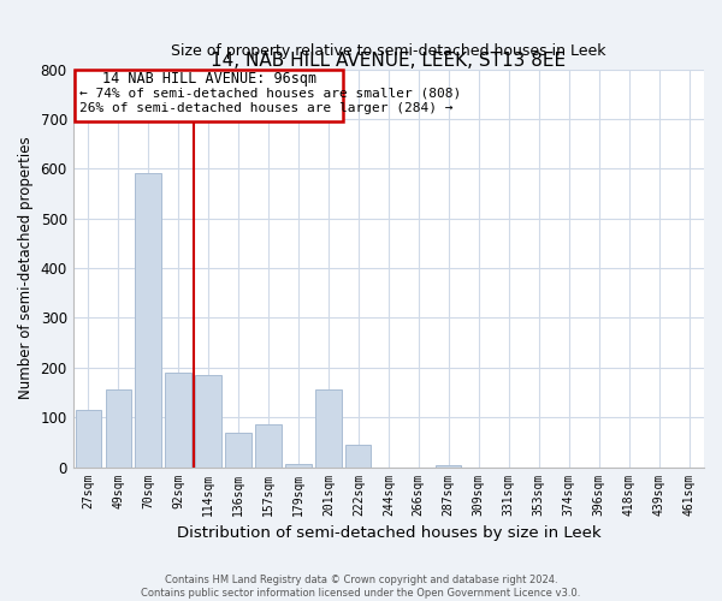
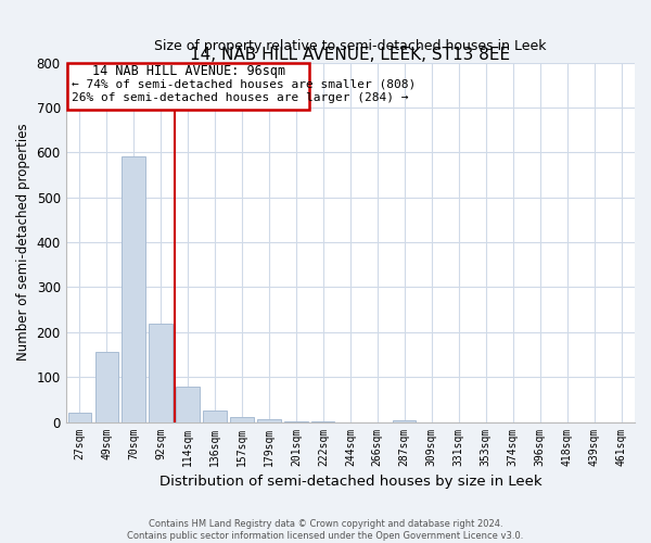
27sqm: 115 -> 20
92sqm: 190 -> 220
114sqm: 185 -> 78
136sqm: 70 -> 25
157sqm: 85 -> 10
201sqm: 155 -> 2
222sqm: 45 -> 1
